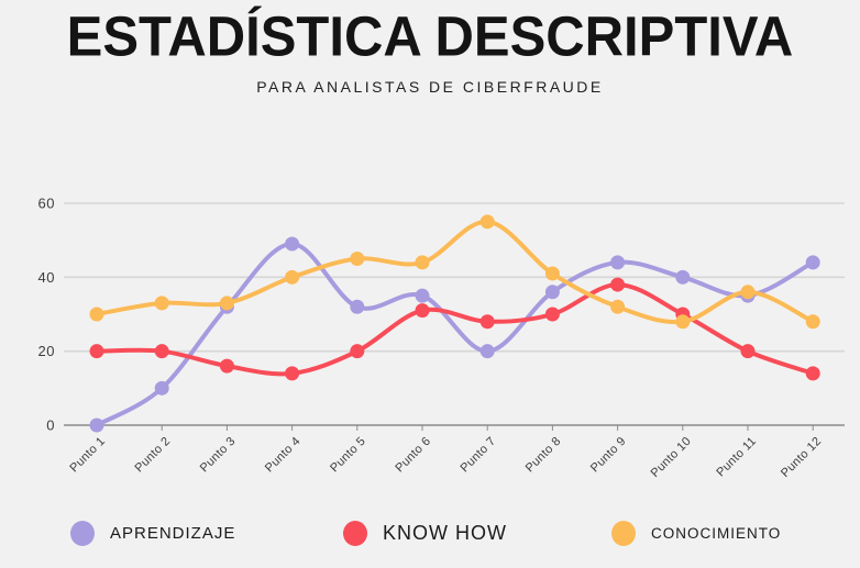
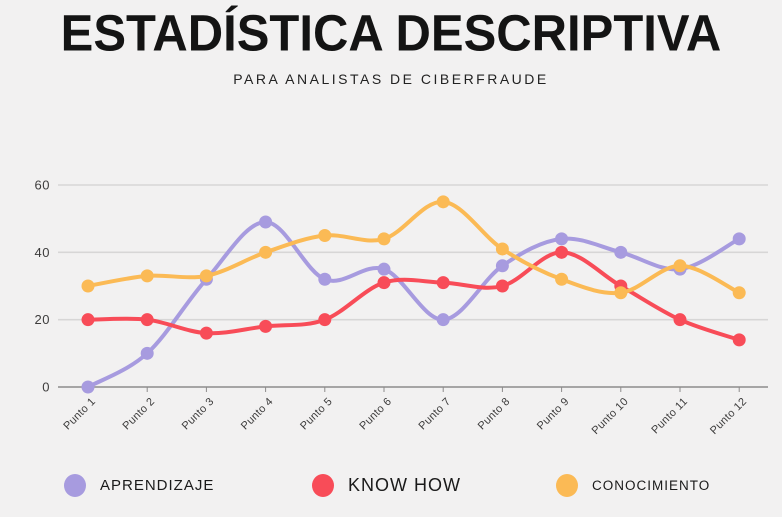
KNOW HOW/Punto 4: 14 -> 18
KNOW HOW/Punto 7: 28 -> 31
KNOW HOW/Punto 9: 38 -> 40
